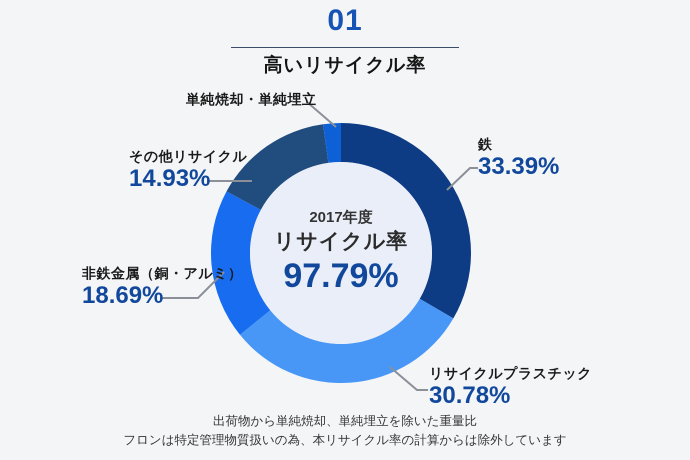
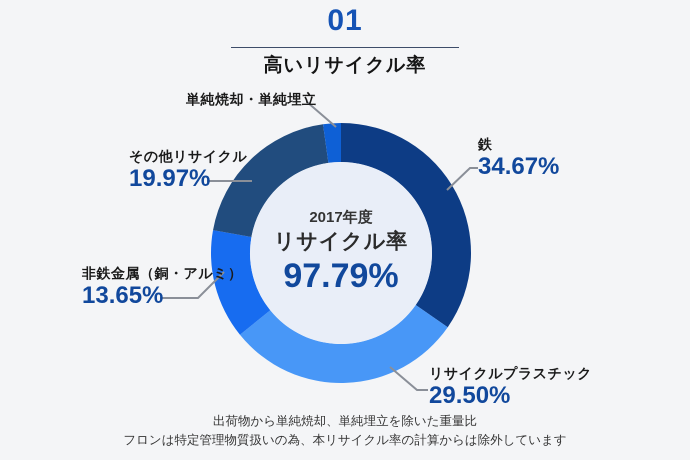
鉄: 33.39% -> 34.67%
リサイクルプラスチック: 30.78% -> 29.50%
非鉄金属（銅・アルミ）: 18.69% -> 13.65%
その他リサイクル: 14.93% -> 19.97%
